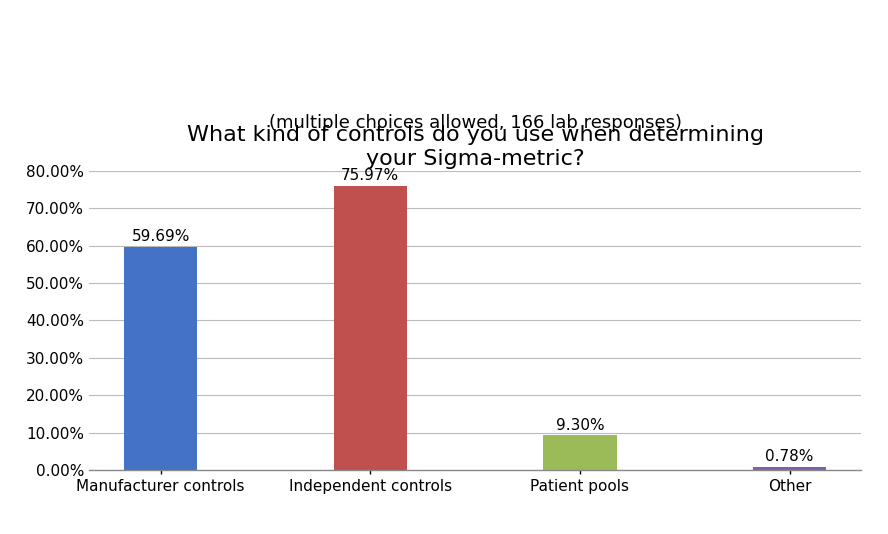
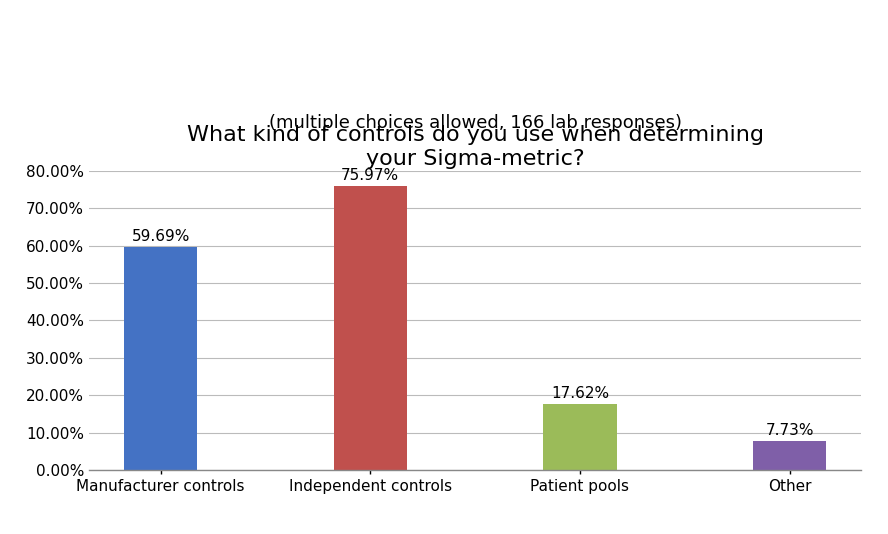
Patient pools: 9.30% -> 17.62%
Other: 0.78% -> 7.73%
